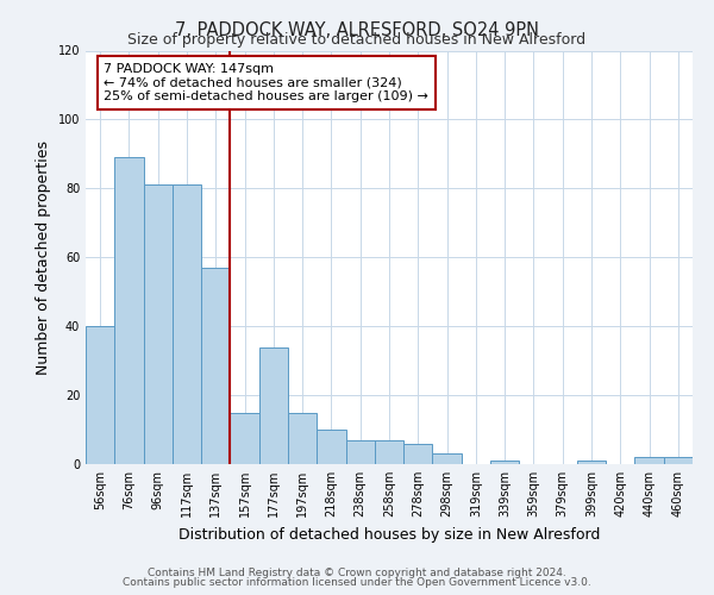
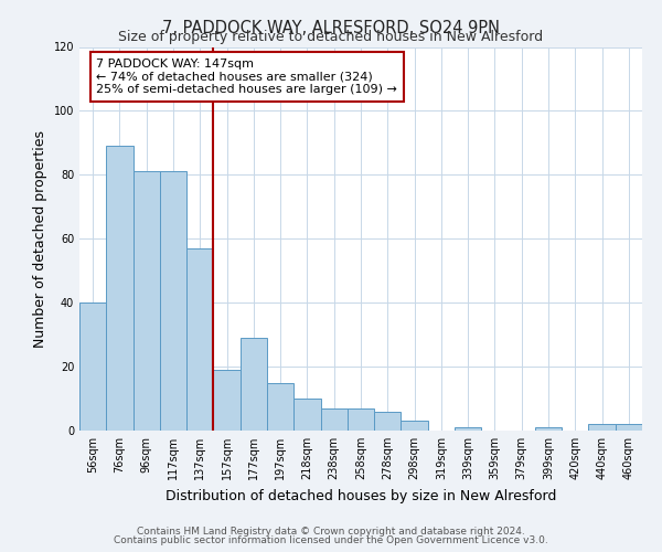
157sqm: 15 -> 19
177sqm: 34 -> 29
